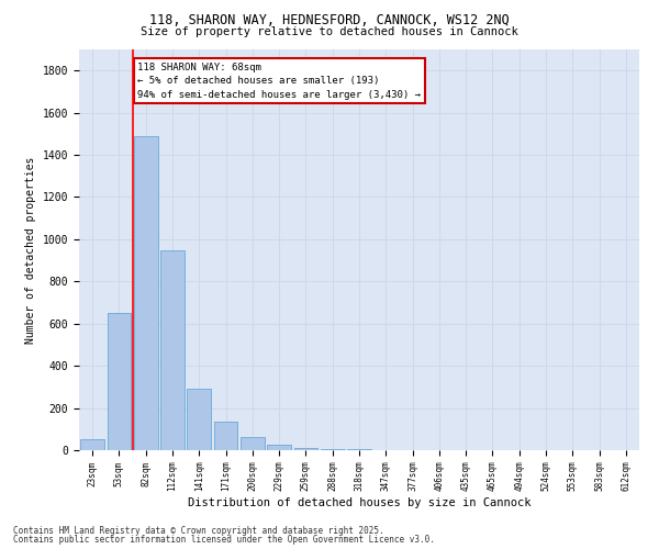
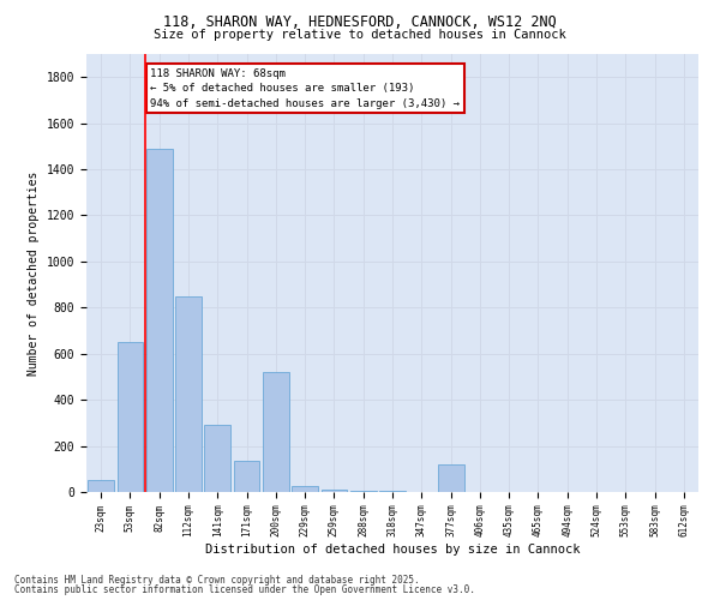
112sqm: 950 -> 850
200sqm: 60 -> 520
377sqm: 0 -> 120
